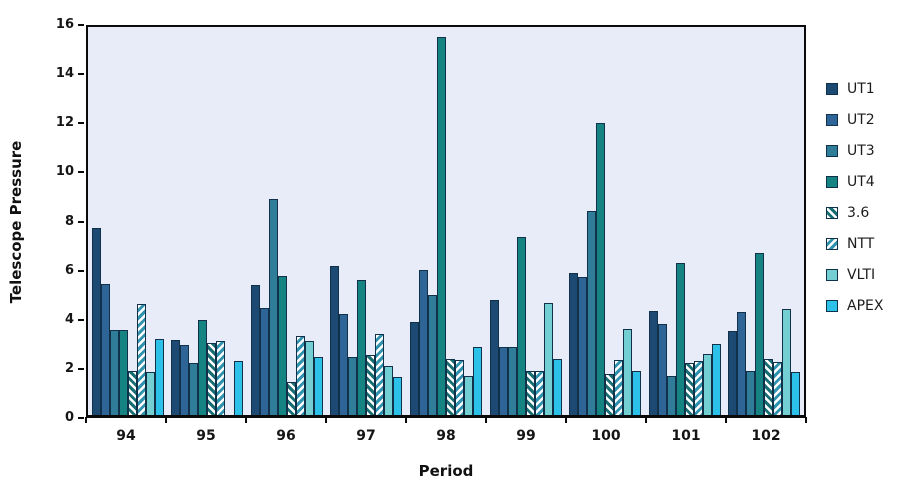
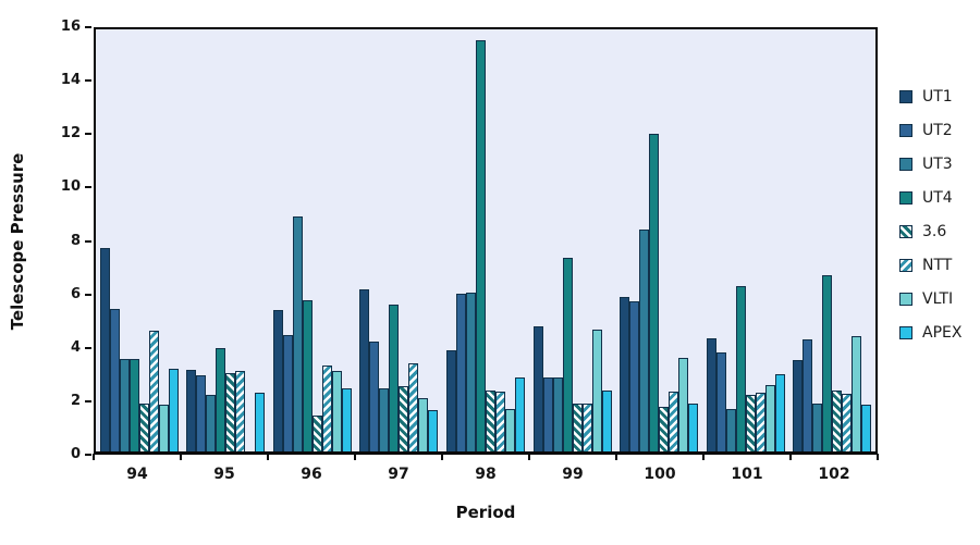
UT3/98: 4.9 -> 6.0
